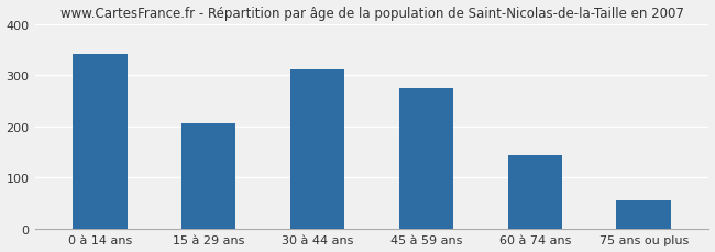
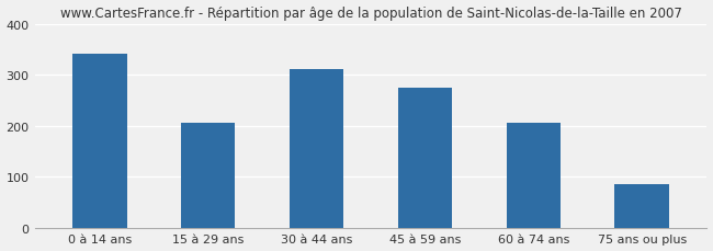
60 à 74 ans: 143 -> 205
75 ans ou plus: 55 -> 85
